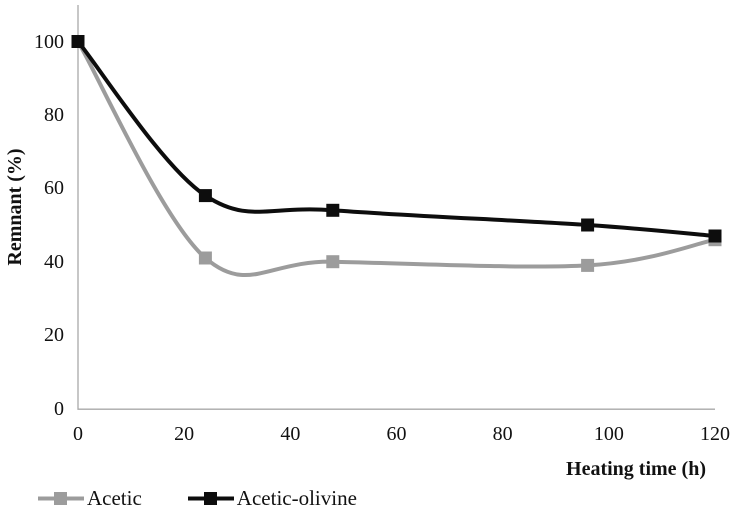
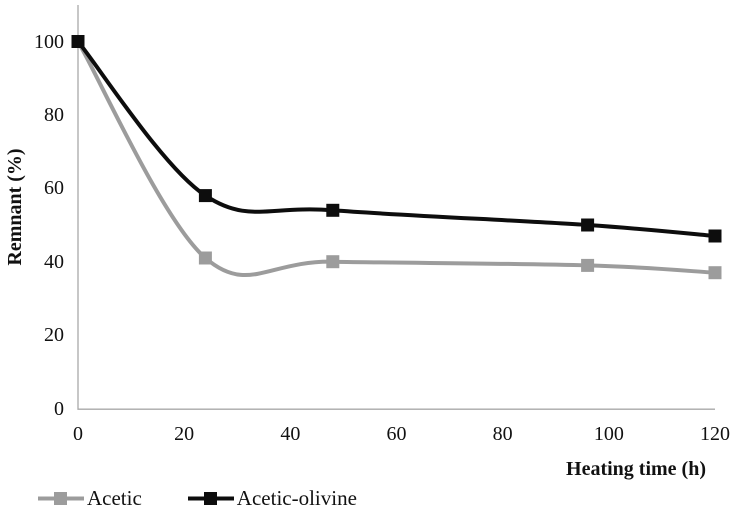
Acetic/120: 46 -> 37
